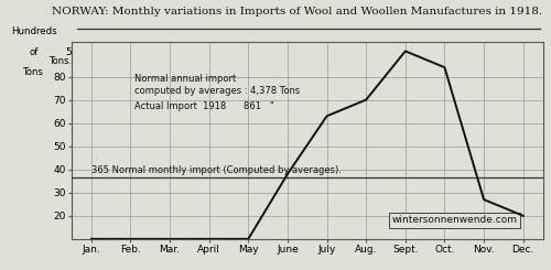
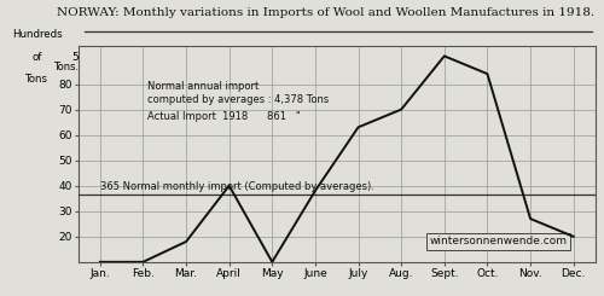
Mar.: 10 -> 18
April: 10 -> 40
